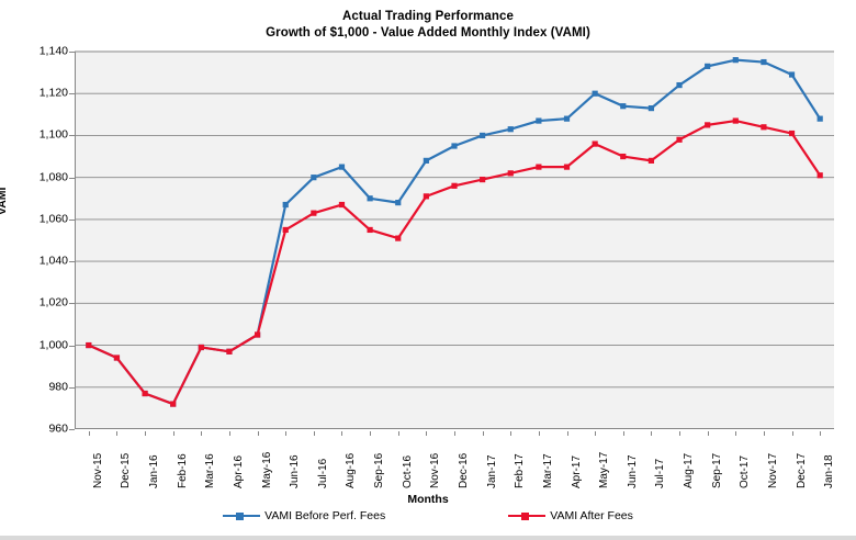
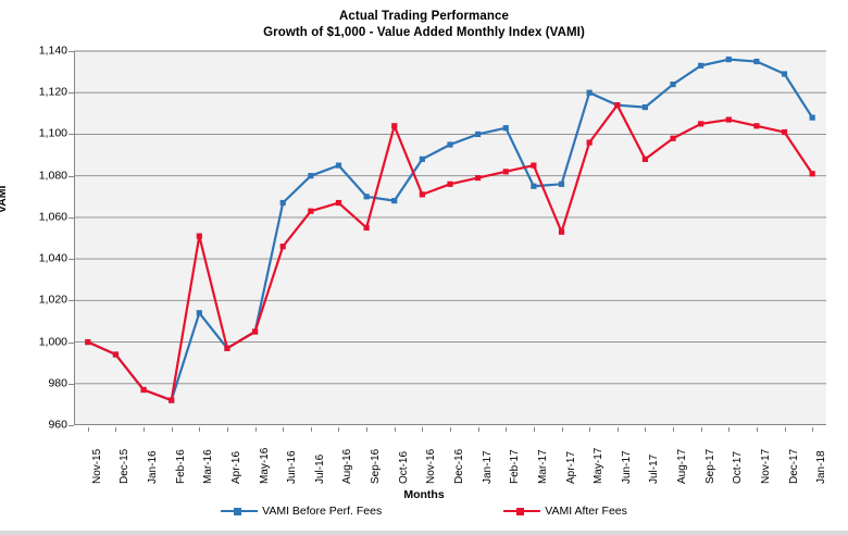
VAMI Before Perf. Fees/Mar-16: 999 -> 1014
VAMI After Fees/Mar-16: 999 -> 1051
VAMI After Fees/Jun-16: 1055 -> 1046
VAMI After Fees/Oct-16: 1051 -> 1104
VAMI Before Perf. Fees/Mar-17: 1107 -> 1075
VAMI Before Perf. Fees/Apr-17: 1108 -> 1076
VAMI After Fees/Apr-17: 1085 -> 1053
VAMI After Fees/Jun-17: 1090 -> 1114
